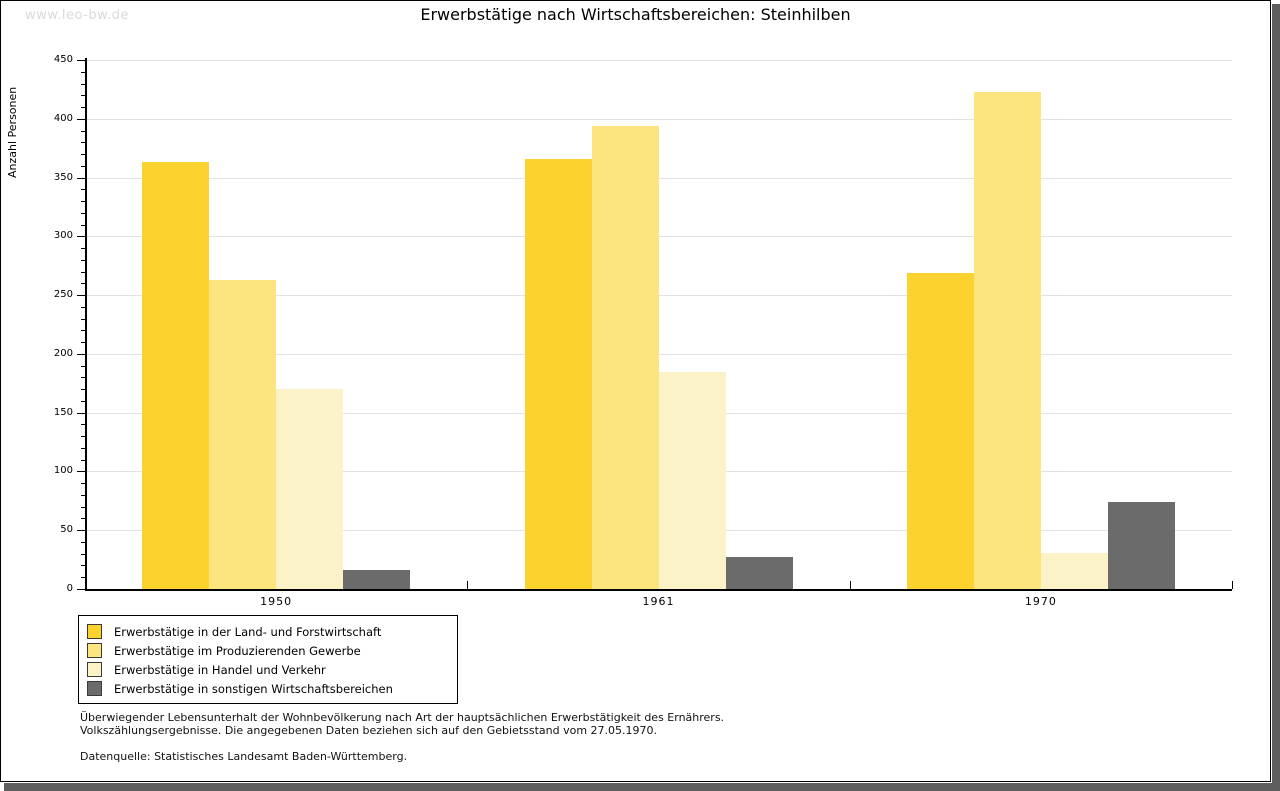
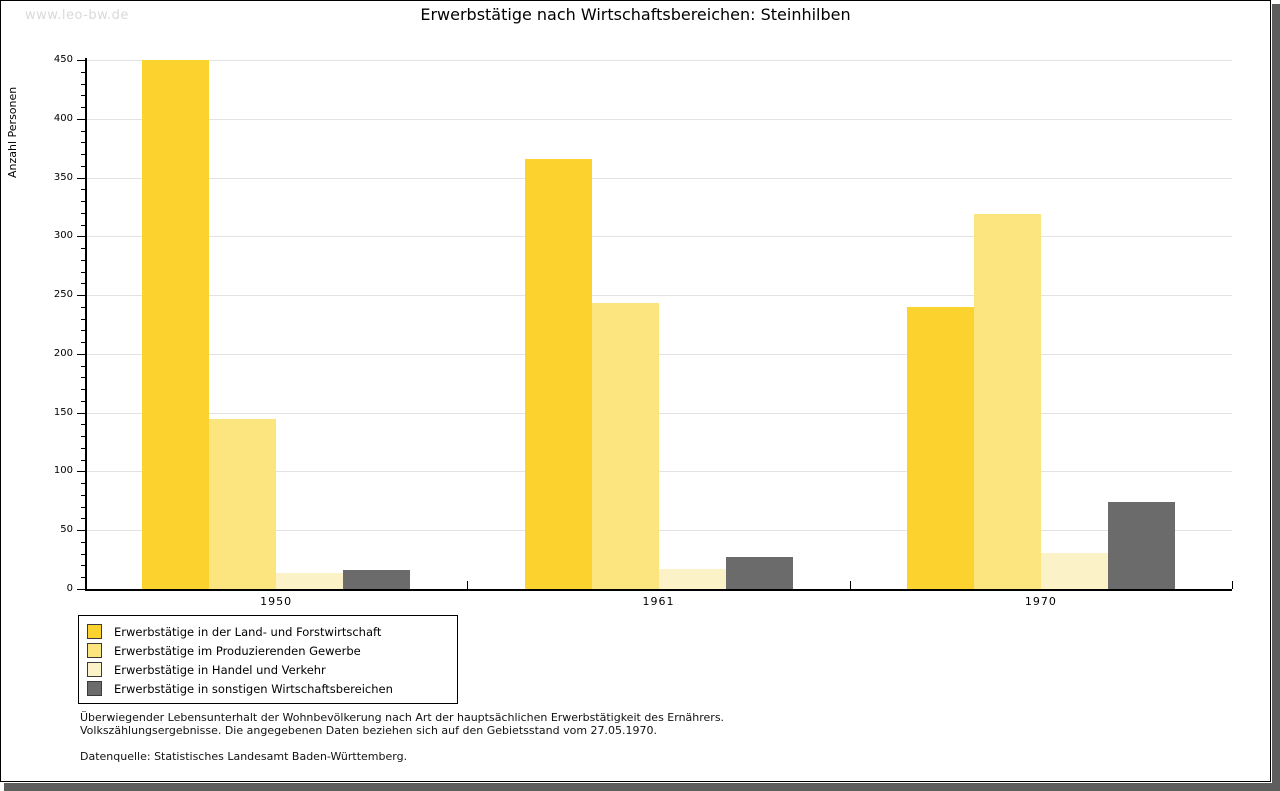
Erwerbstätige in der Land- und Forstwirtschaft/1950: 363 -> 450
Erwerbstätige im Produzierenden Gewerbe/1950: 263 -> 145
Erwerbstätige in Handel und Verkehr/1950: 170 -> 14
Erwerbstätige im Produzierenden Gewerbe/1961: 394 -> 243
Erwerbstätige in Handel und Verkehr/1961: 185 -> 17
Erwerbstätige in der Land- und Forstwirtschaft/1970: 269 -> 240
Erwerbstätige im Produzierenden Gewerbe/1970: 423 -> 319
